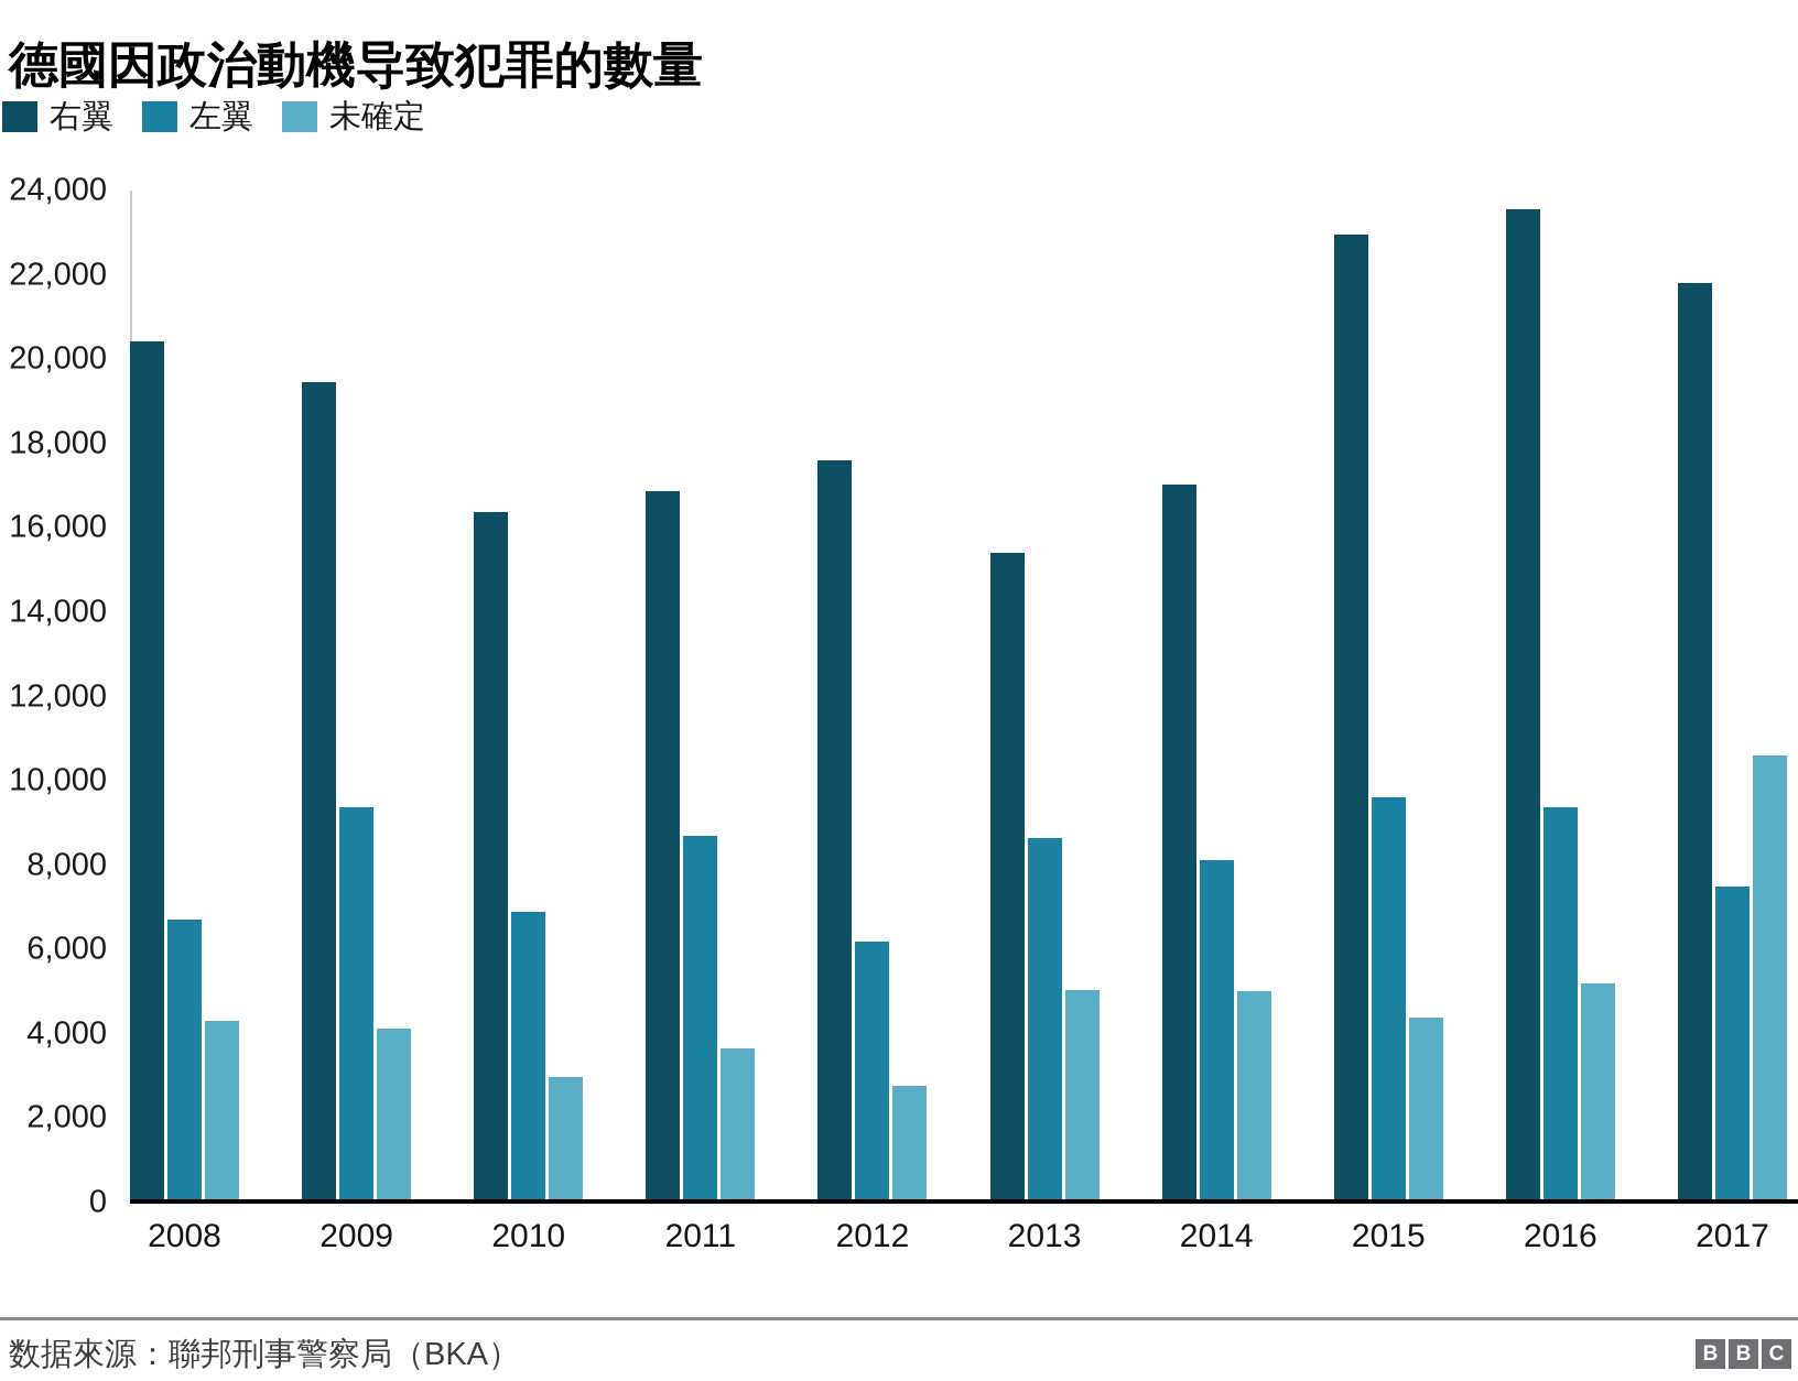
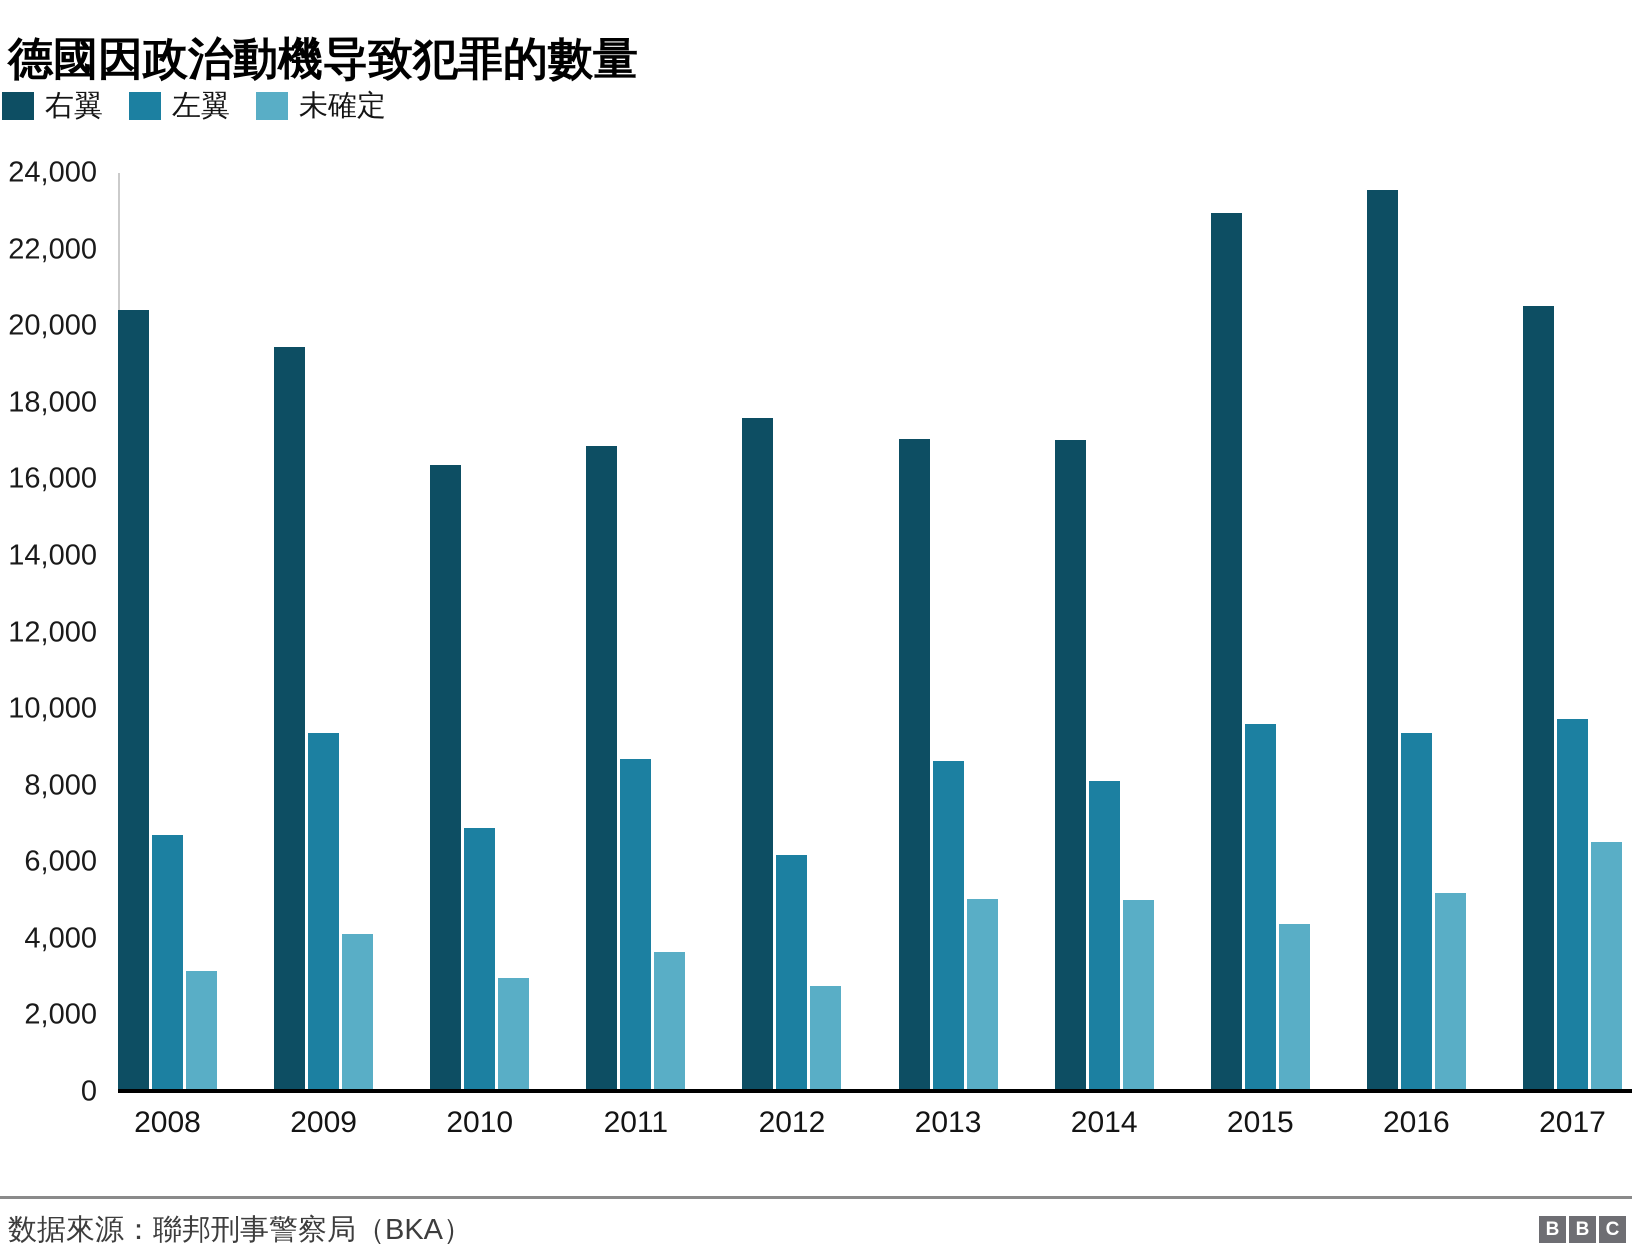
未確定/2008: 4300 -> 3200
右翼/2013: 15400 -> 17000
右翼/2017: 21800 -> 20500
左翼/2017: 7500 -> 9800
未確定/2017: 10600 -> 6500
